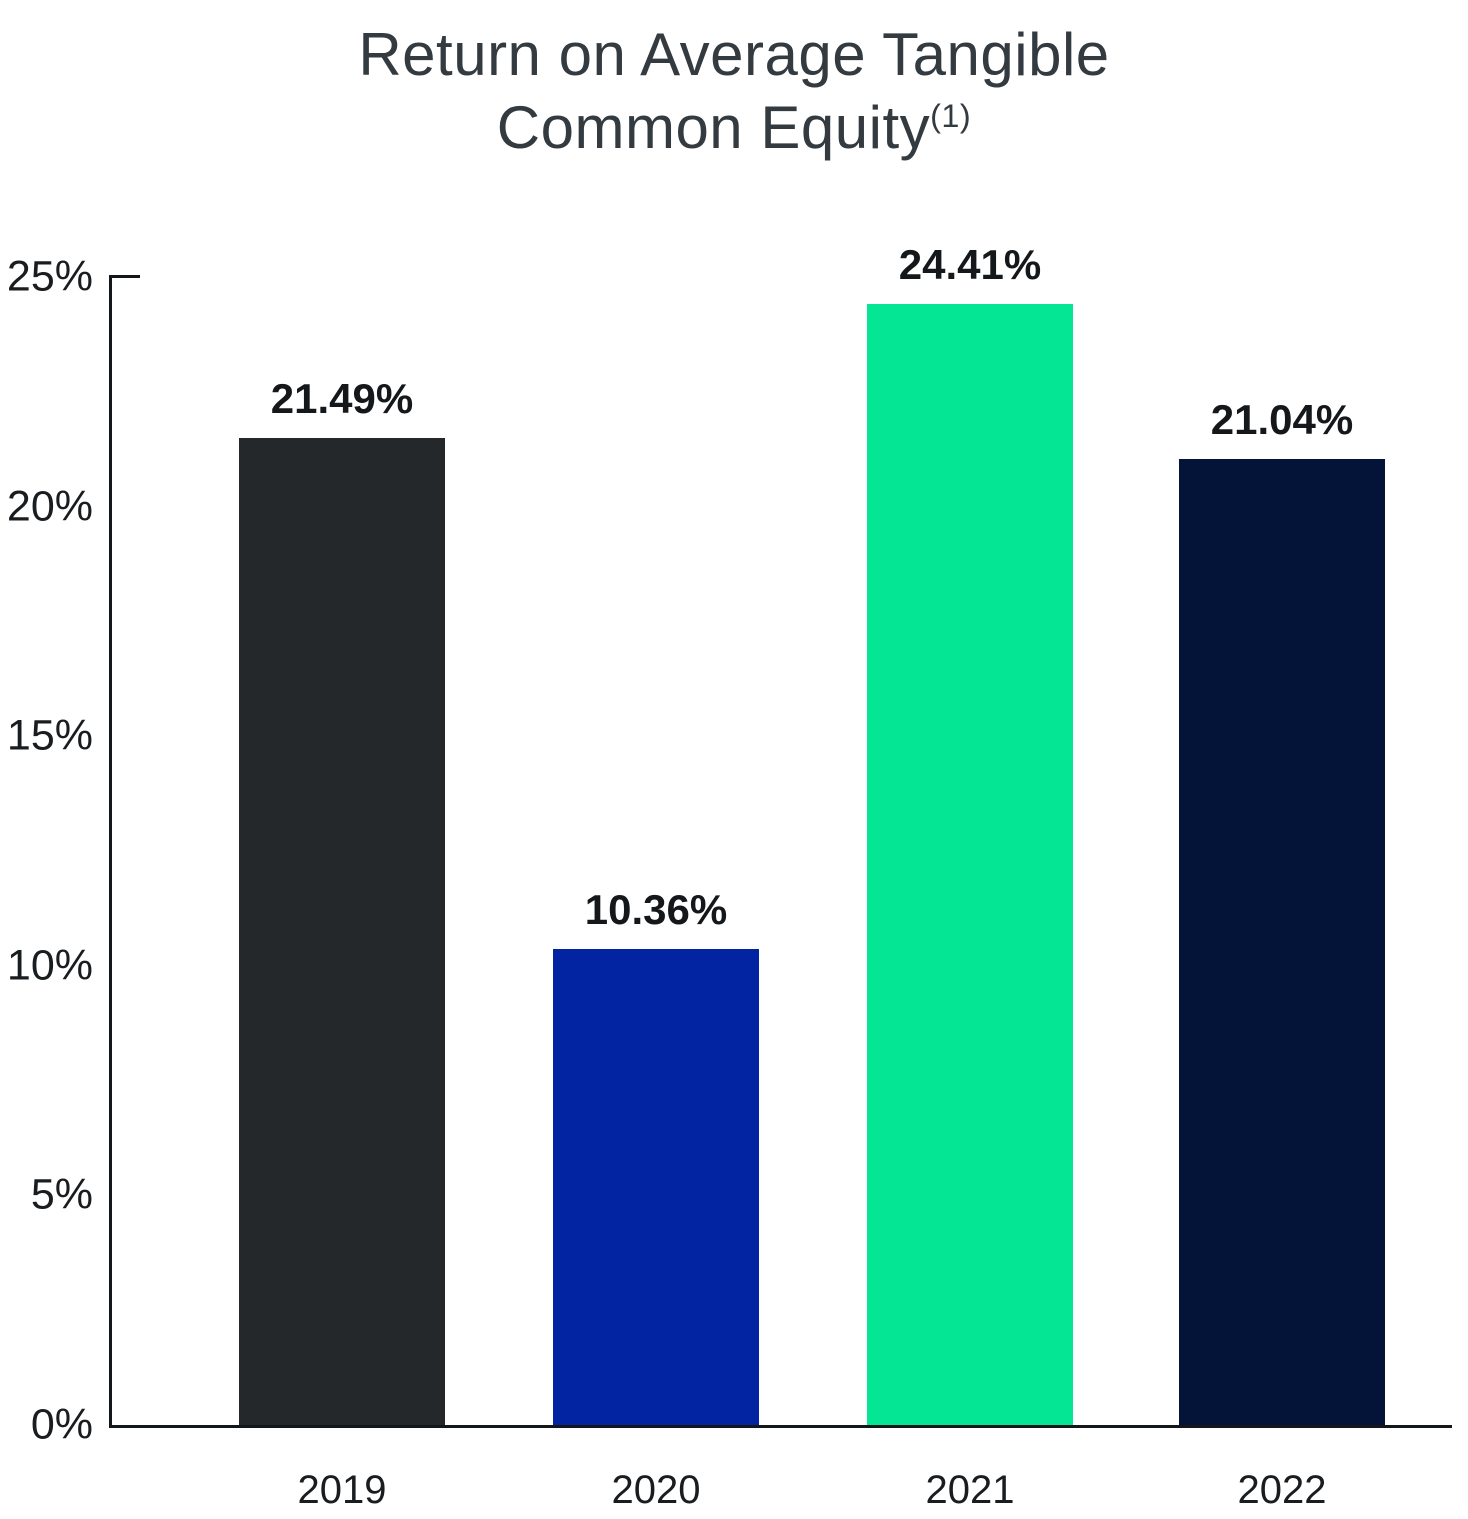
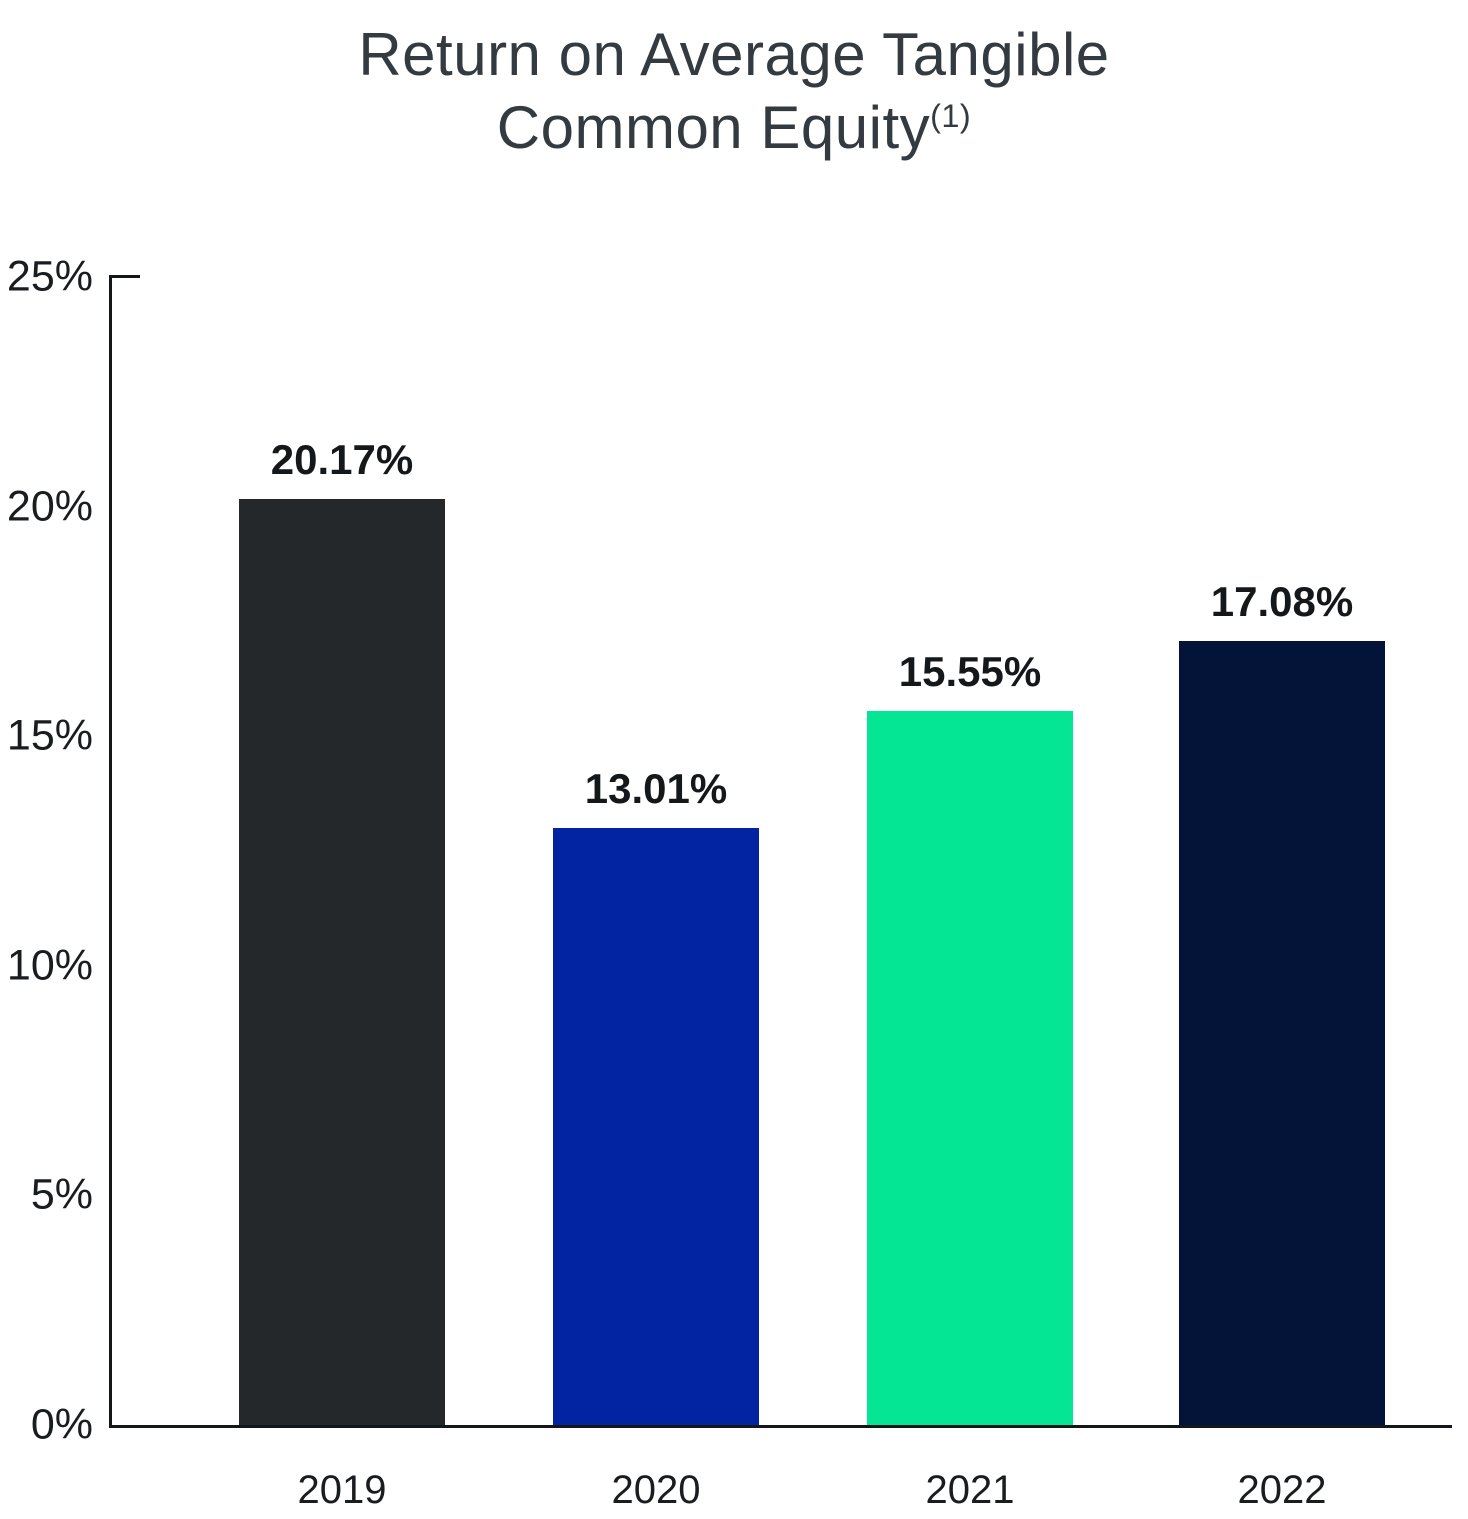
2019: 21.49% -> 20.17%
2020: 10.36% -> 13.01%
2021: 24.41% -> 15.55%
2022: 21.04% -> 17.08%
